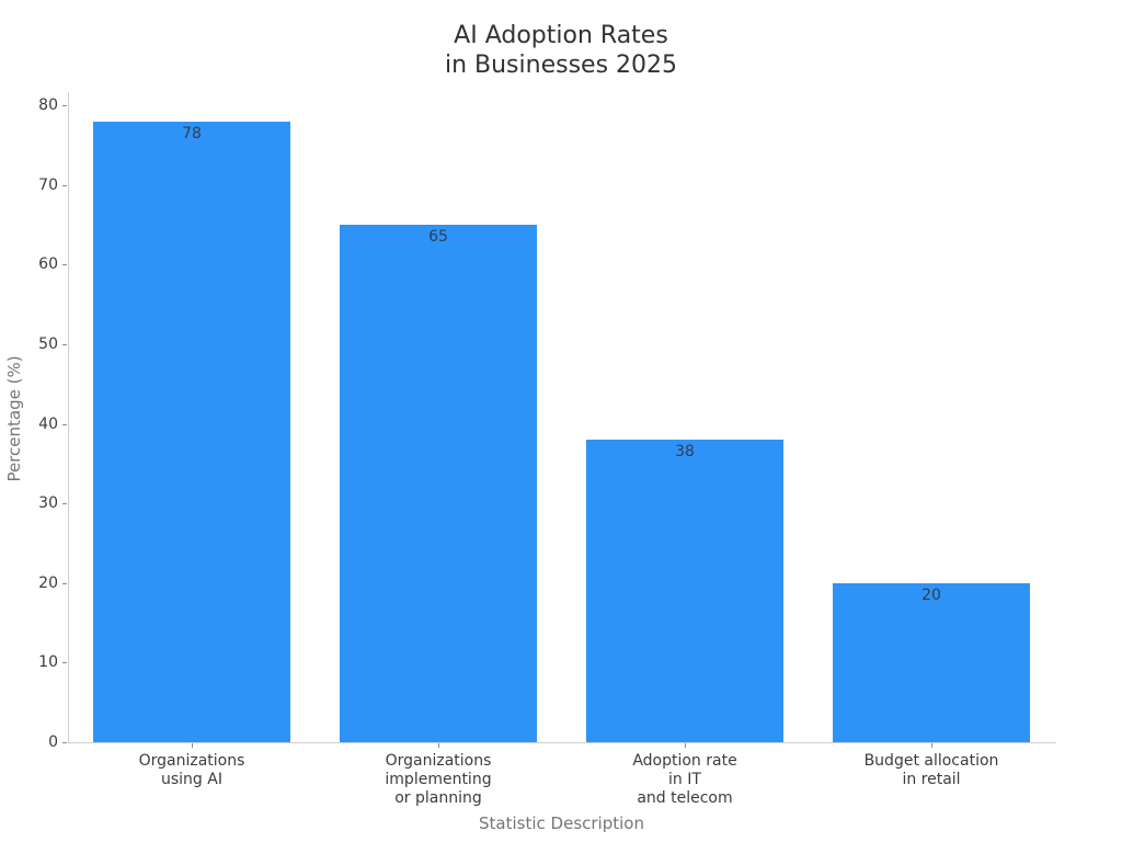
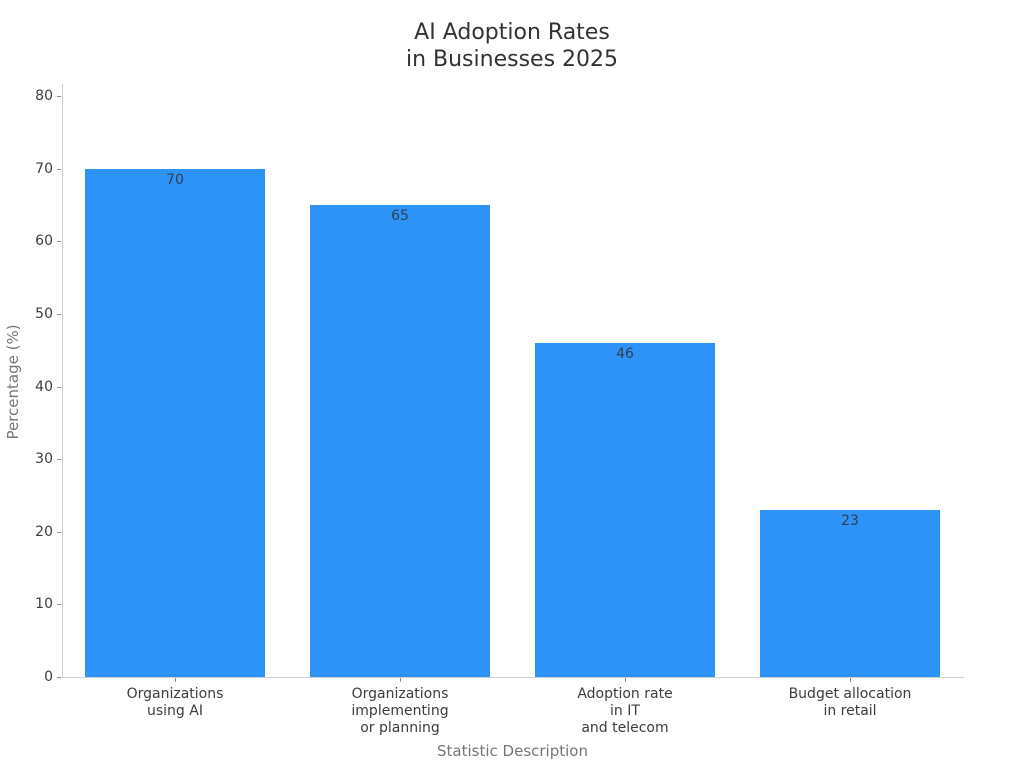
Organizations using AI: 78 -> 70
Adoption rate in IT and telecom: 38 -> 46
Budget allocation in retail: 20 -> 23
